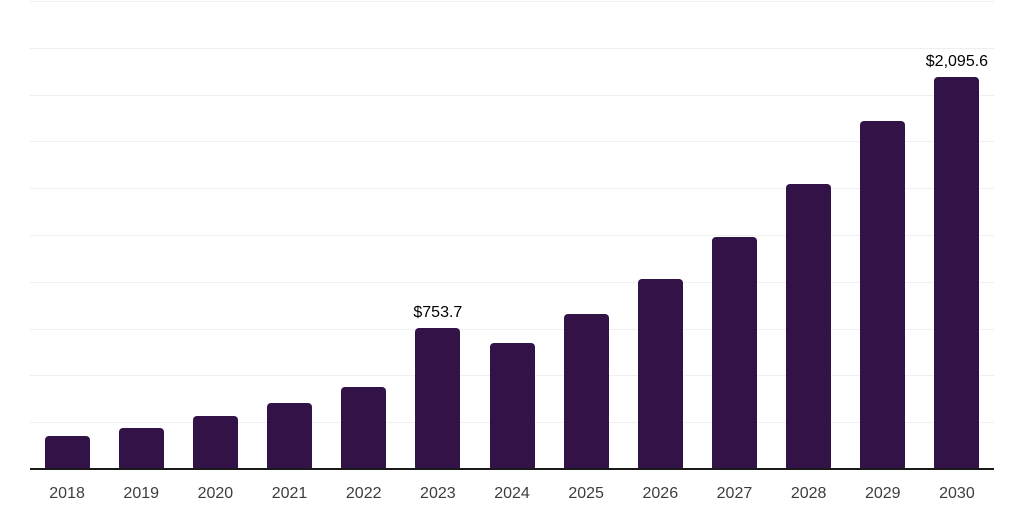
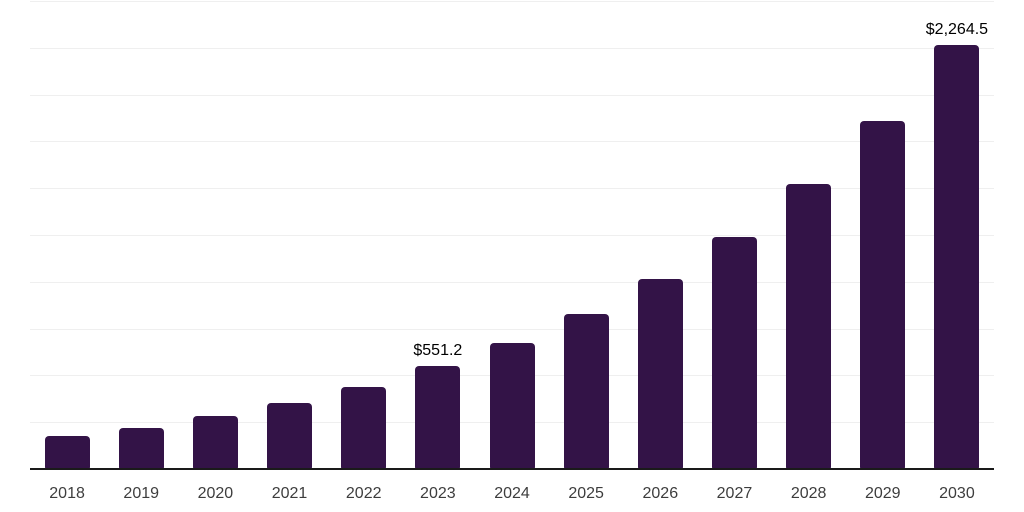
2023: $753.7 -> $551.2
2030: $2,095.6 -> $2,264.5
